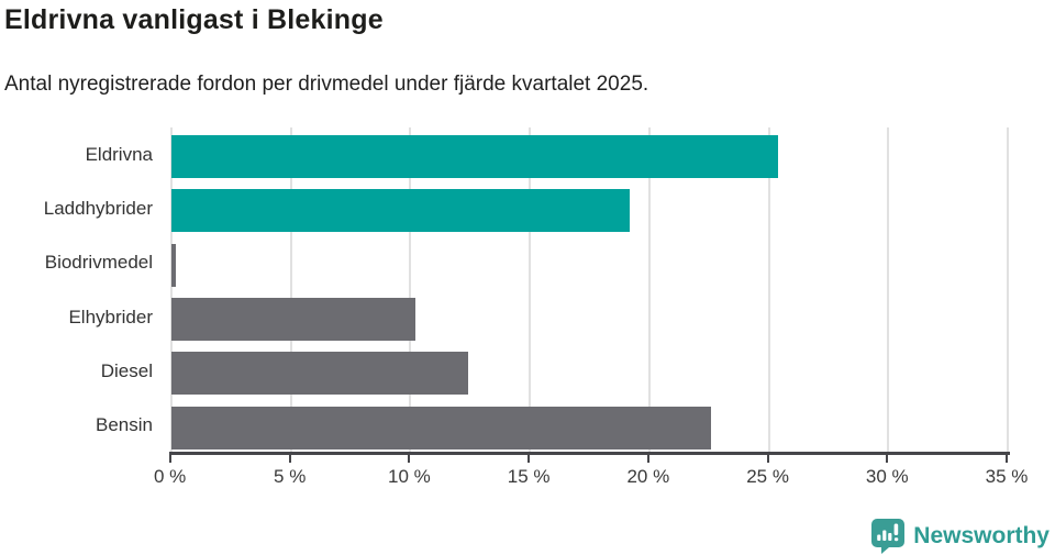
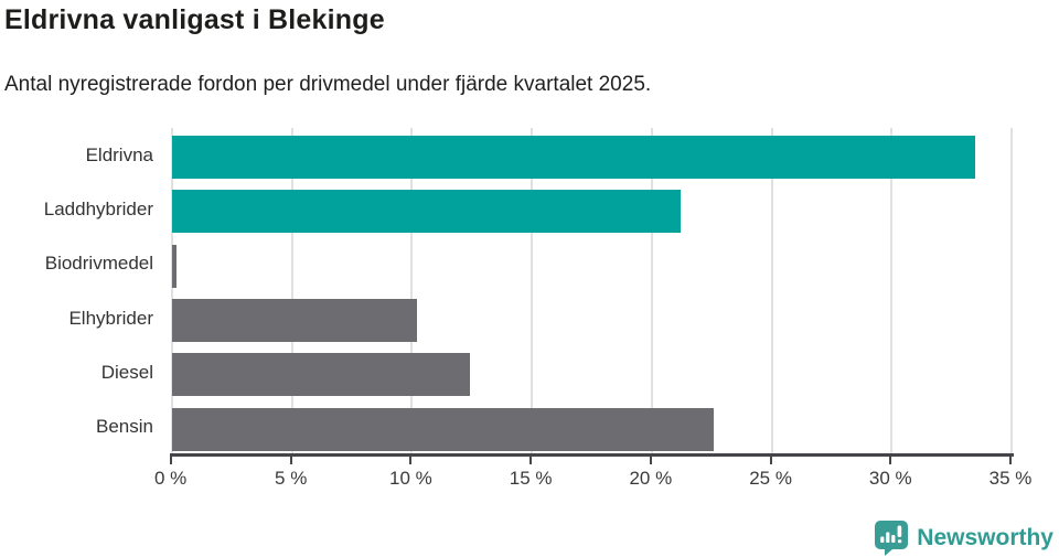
Eldrivna: 25.4% -> 33.5%
Laddhybrider: 19.2% -> 21.2%
